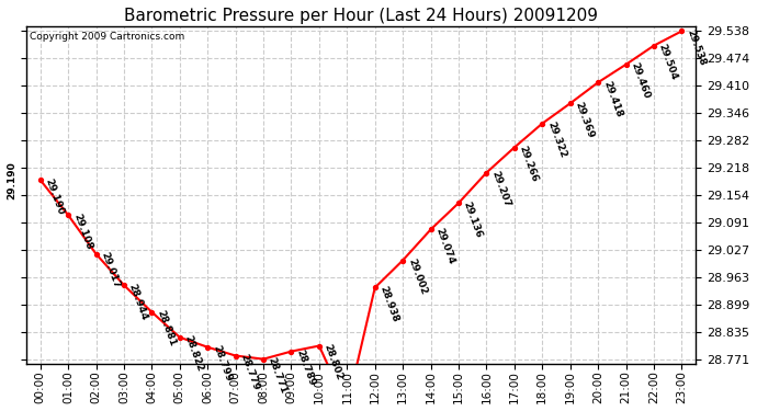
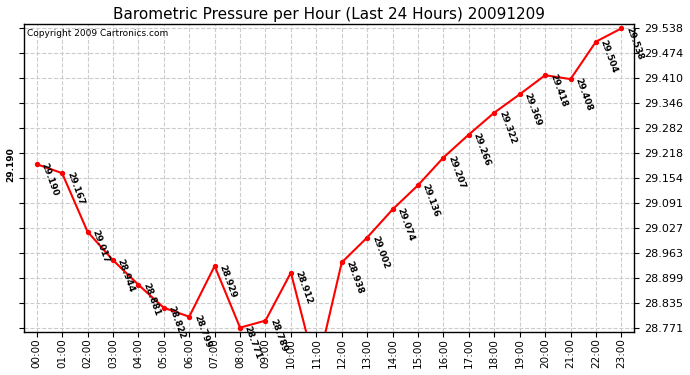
01:00: 29.108 -> 29.167
07:00: 28.779 -> 28.929
10:00: 28.802 -> 28.912
21:00: 29.460 -> 29.408
